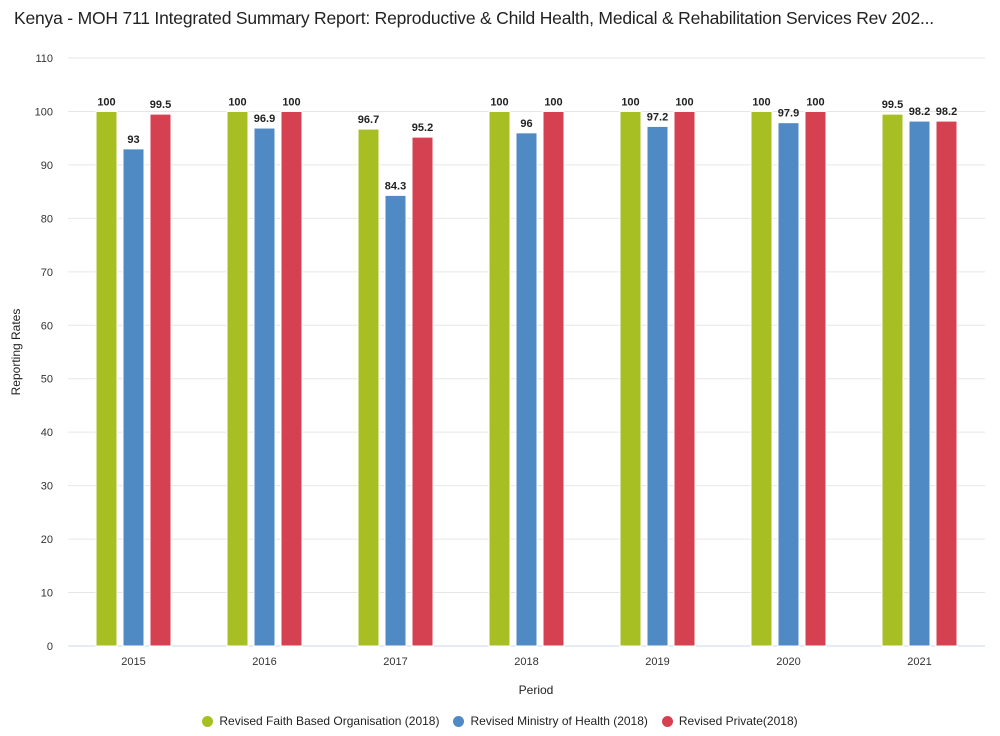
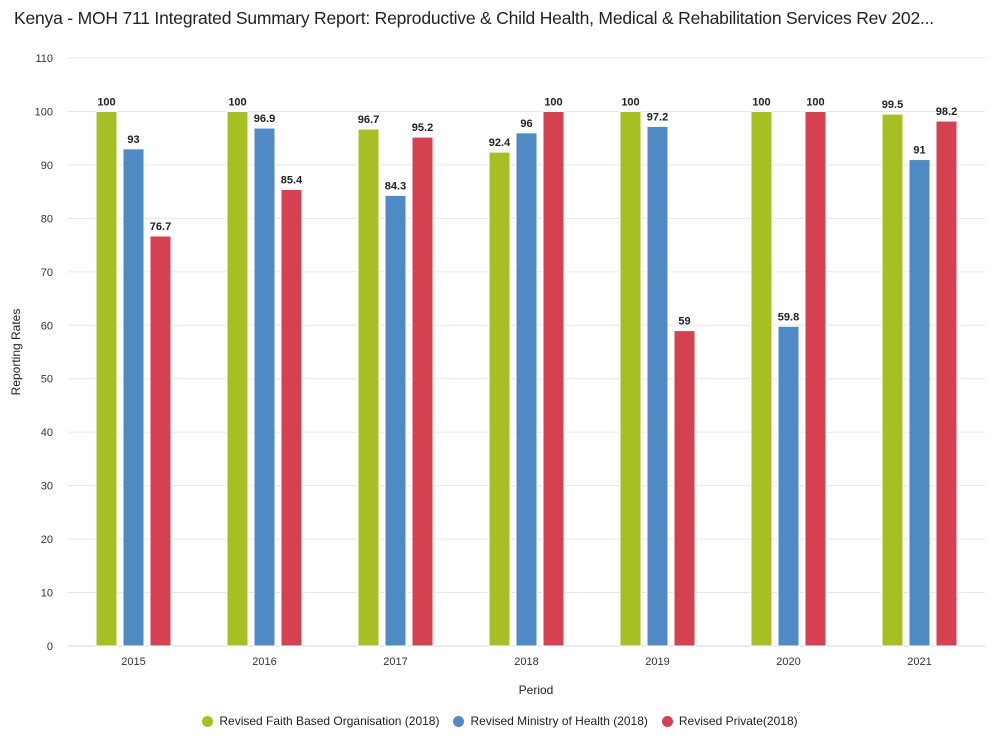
Revised Private(2018)/2015: 99.5 -> 76.7
Revised Private(2018)/2016: 100 -> 85.4
Revised Faith Based Organisation (2018)/2018: 100 -> 92.4
Revised Private(2018)/2019: 100 -> 59
Revised Ministry of Health (2018)/2020: 97.9 -> 59.8
Revised Ministry of Health (2018)/2021: 98.2 -> 91
